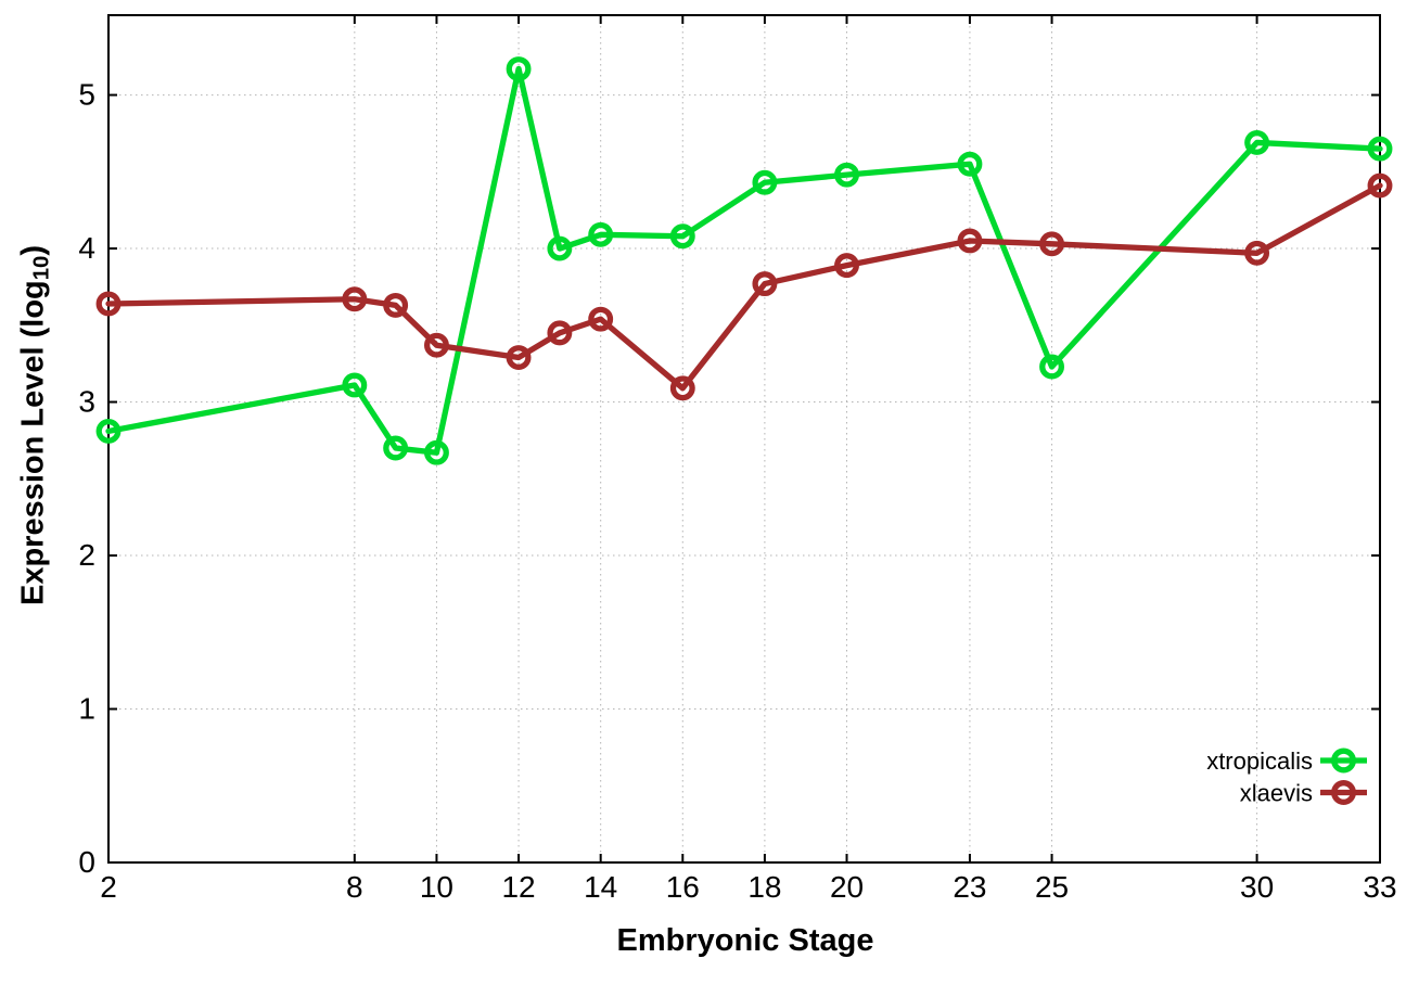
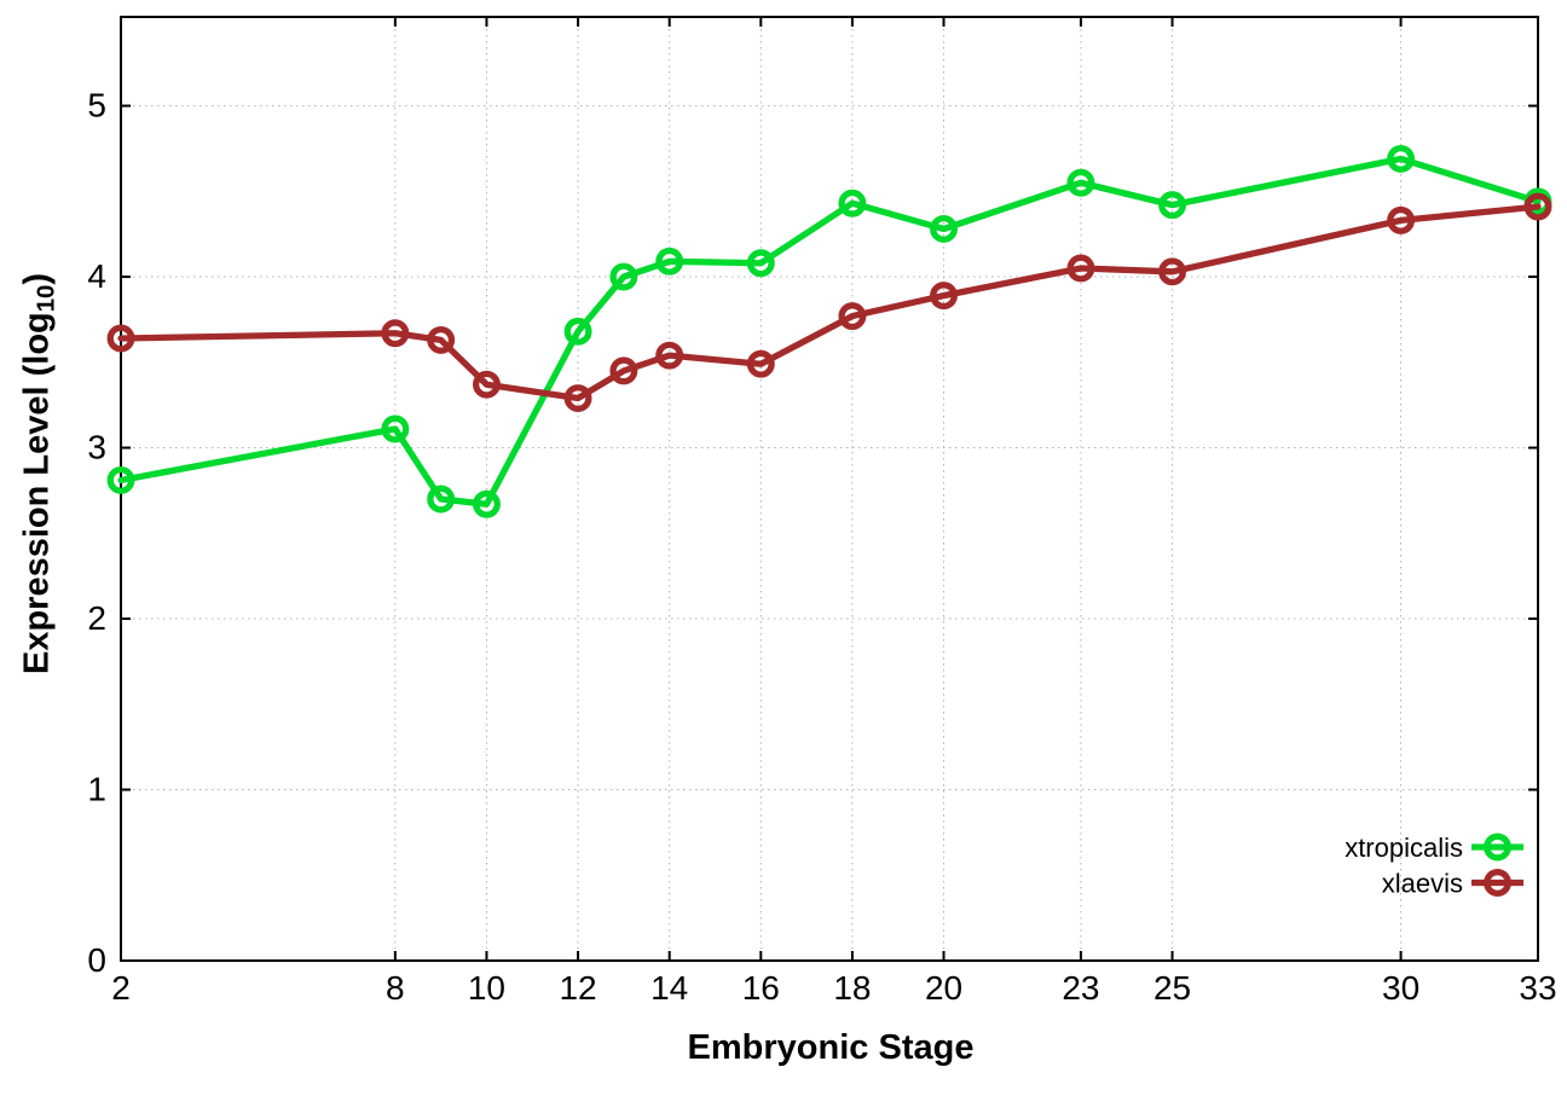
xtropicalis/12: 5.17 -> 3.68
xlaevis/16: 3.09 -> 3.49
xtropicalis/20: 4.48 -> 4.28
xtropicalis/25: 3.23 -> 4.42
xlaevis/30: 3.97 -> 4.33
xtropicalis/33: 4.65 -> 4.44
